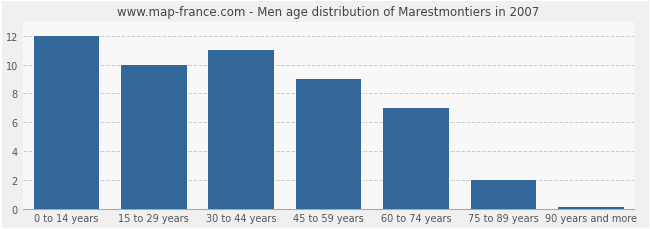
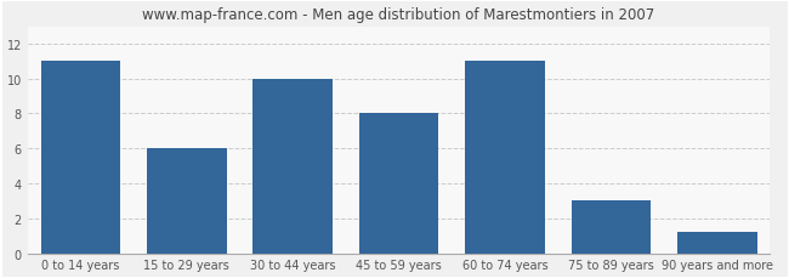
0 to 14 years: 12.0 -> 11.0
15 to 29 years: 10.0 -> 6.0
30 to 44 years: 11.0 -> 10.0
45 to 59 years: 9.0 -> 8.0
60 to 74 years: 7.0 -> 11.0
75 to 89 years: 2.0 -> 3.0
90 years and more: 0.1 -> 1.2
